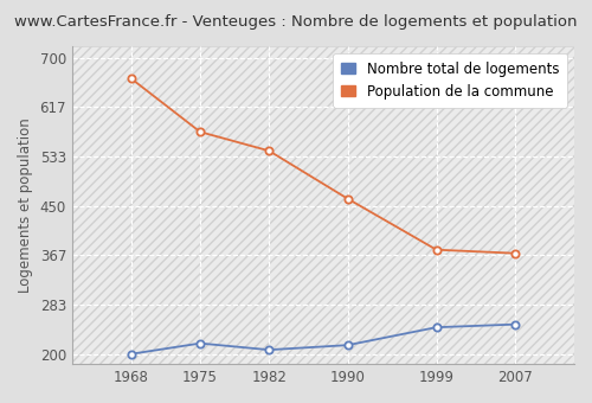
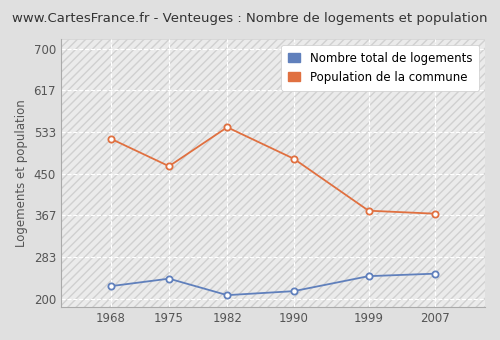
Nombre total de logements/1968: 200 -> 225
Population de la commune/1968: 665 -> 520
Nombre total de logements/1975: 218 -> 240
Population de la commune/1975: 575 -> 465
Population de la commune/1990: 462 -> 480
